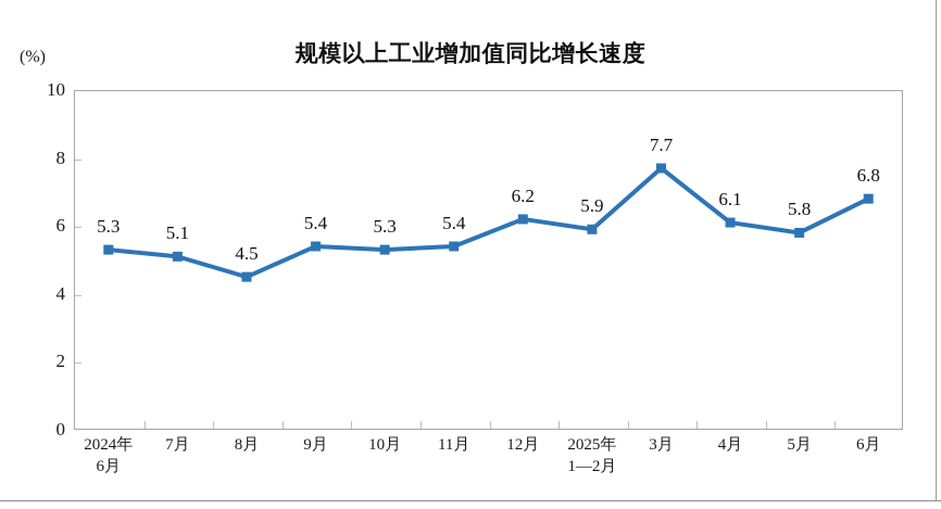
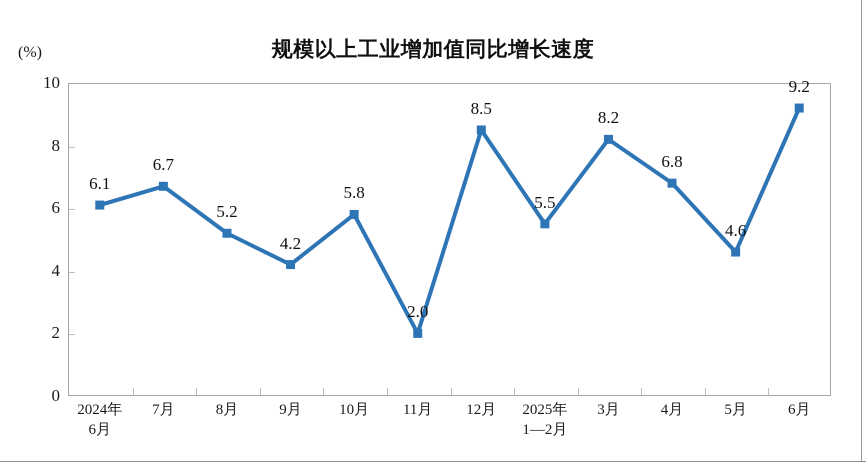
2024年 6月: 5.3 -> 6.1
7月: 5.1 -> 6.7
8月: 4.5 -> 5.2
9月: 5.4 -> 4.2
10月: 5.3 -> 5.8
11月: 5.4 -> 2.0
12月: 6.2 -> 8.5
2025年 1—2月: 5.9 -> 5.5
3月: 7.7 -> 8.2
4月: 6.1 -> 6.8
5月: 5.8 -> 4.6
6月: 6.8 -> 9.2
